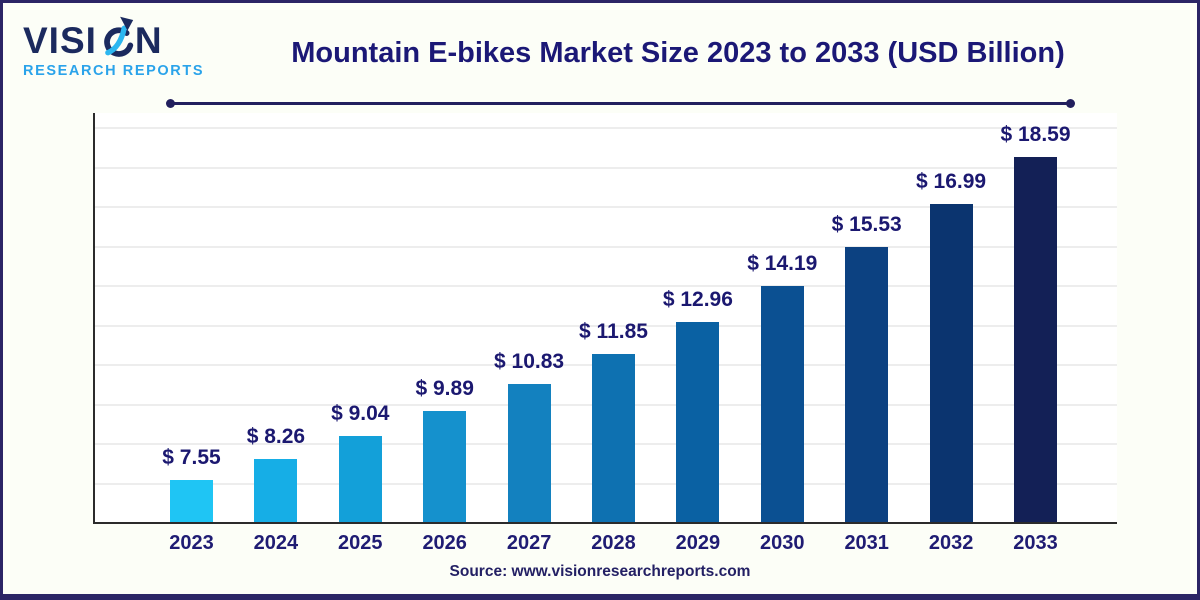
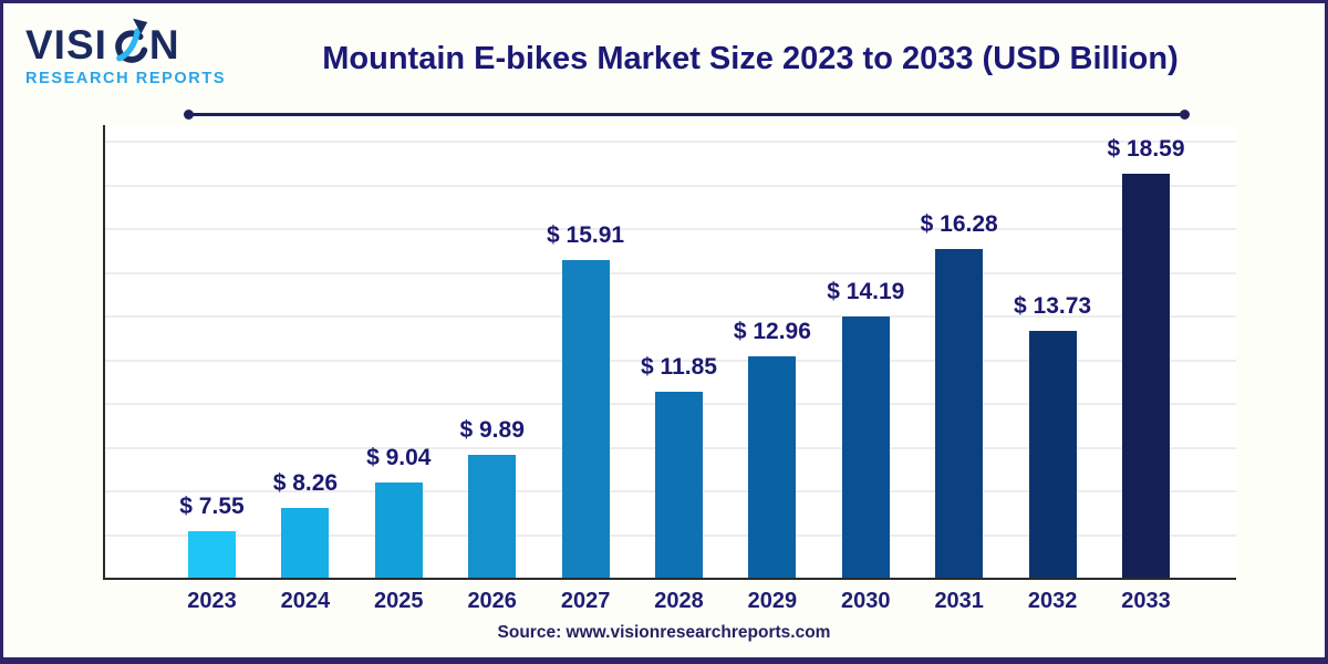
2027: 10.83 -> 15.91
2031: 15.53 -> 16.28
2032: 16.99 -> 13.73
